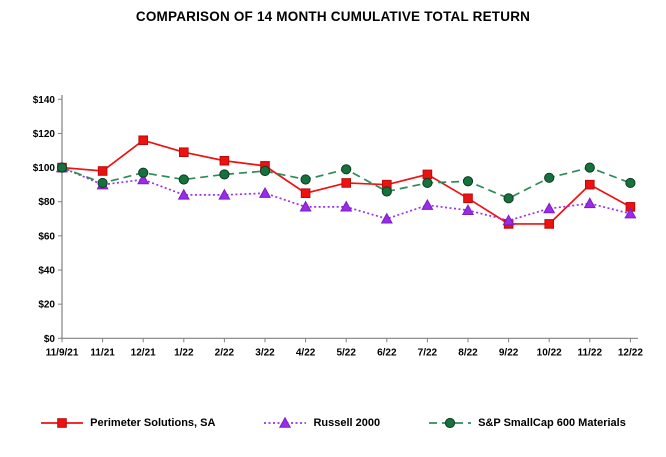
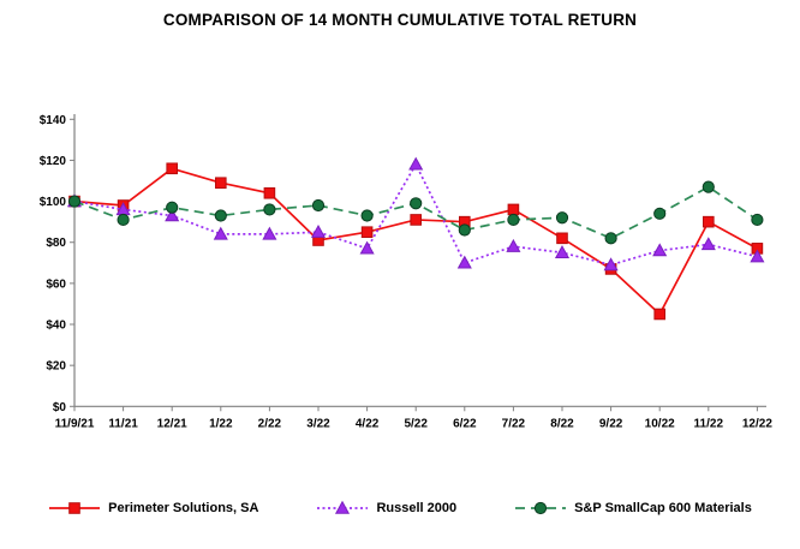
Russell 2000/11/21: $90 -> $96
Perimeter Solutions, SA/3/22: $101 -> $81
Russell 2000/5/22: $77 -> $118
Perimeter Solutions, SA/10/22: $67 -> $45
S&P SmallCap 600 Materials/11/22: $100 -> $107
